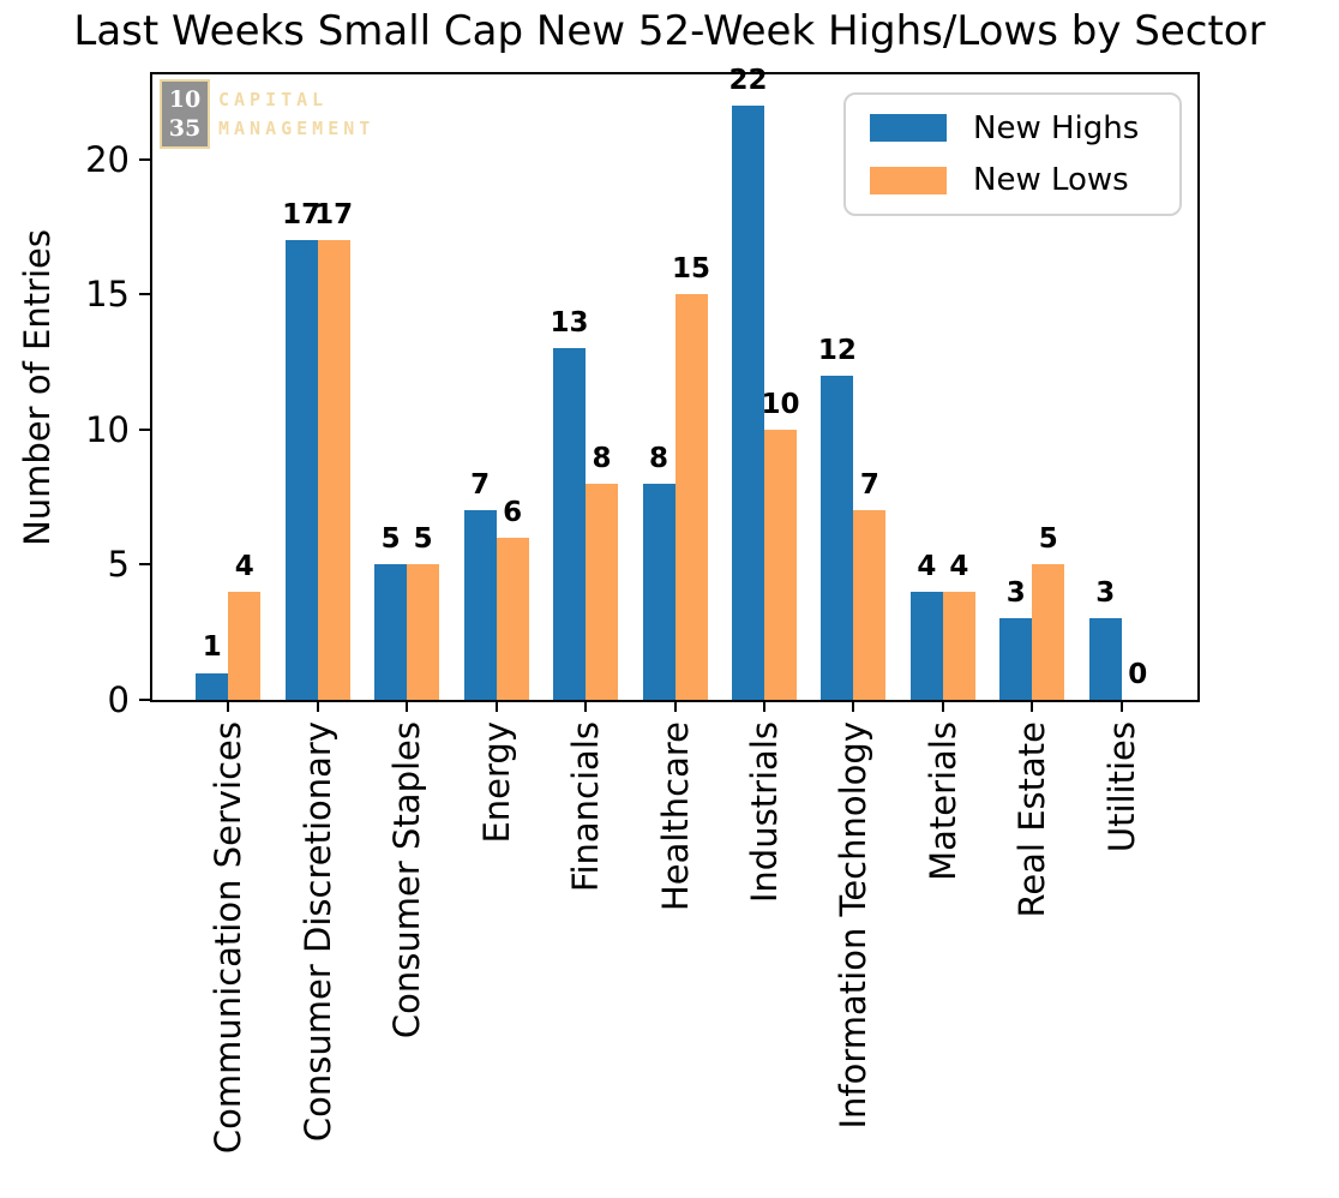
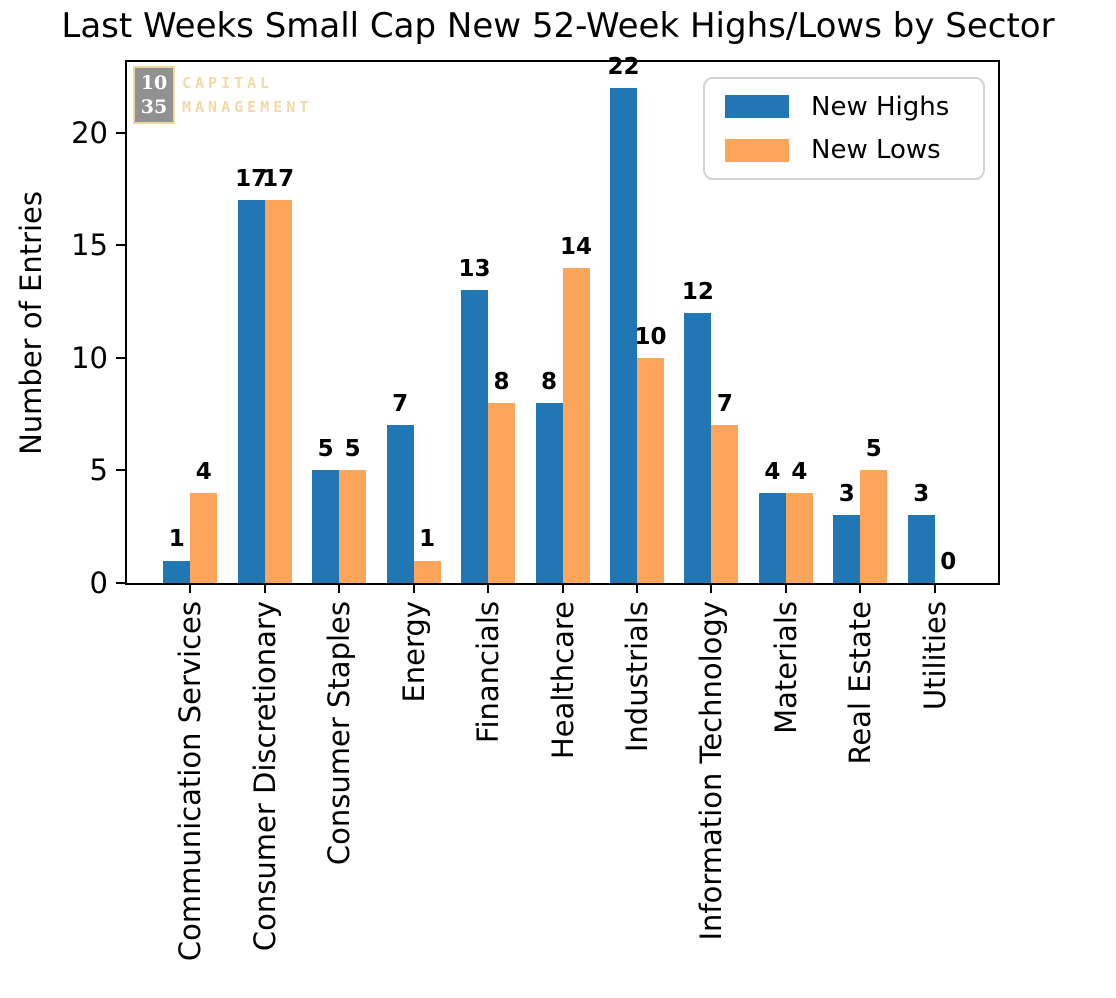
New Lows/Energy: 6 -> 1
New Lows/Healthcare: 15 -> 14
